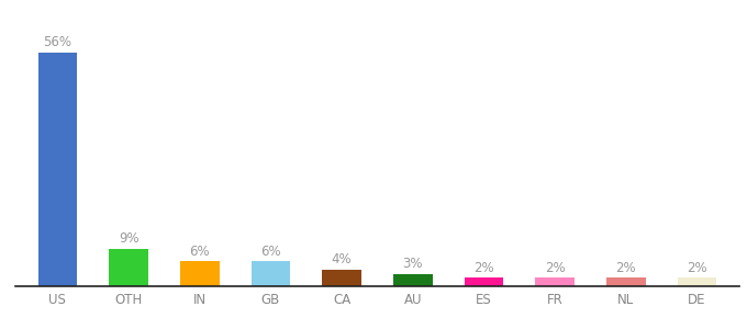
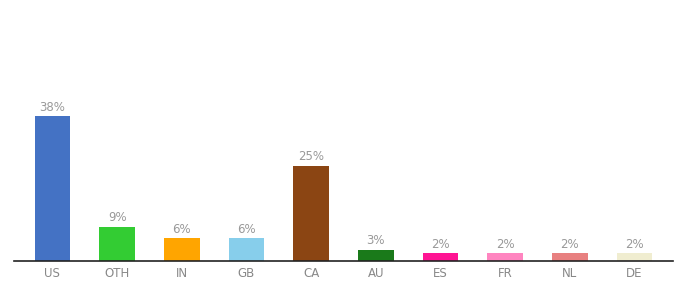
US: 56% -> 38%
CA: 4% -> 25%
